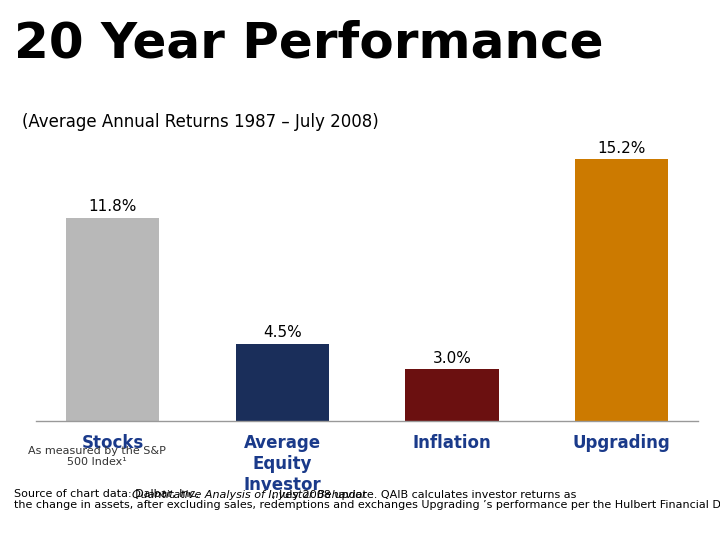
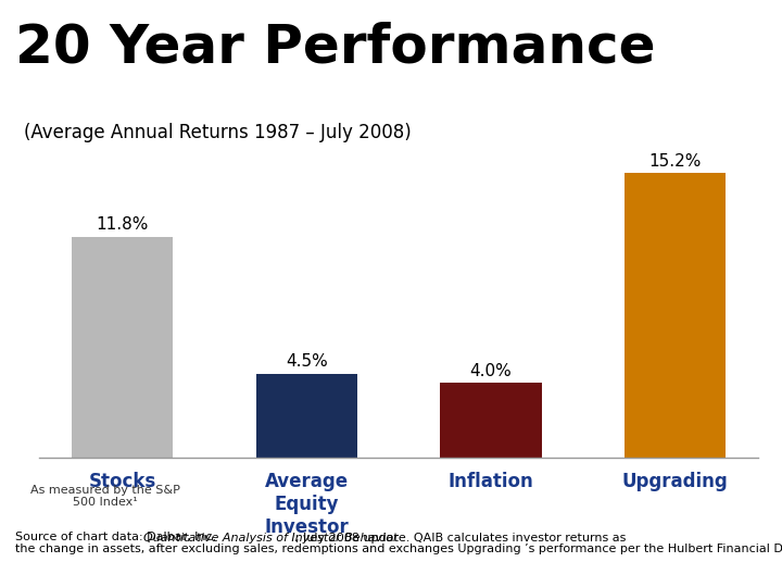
Inflation: 3.0% -> 4.0%
